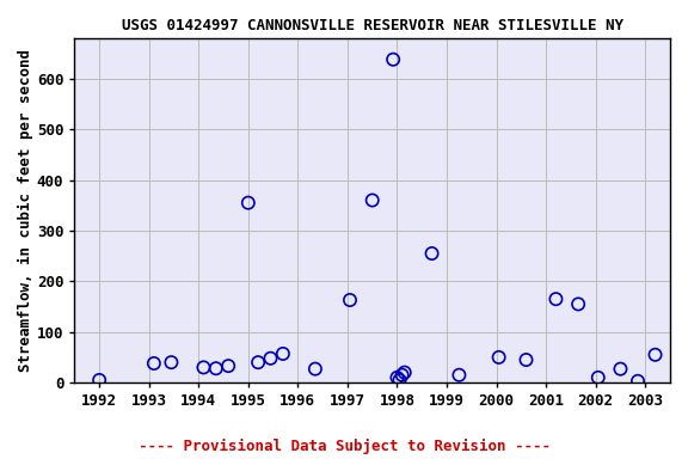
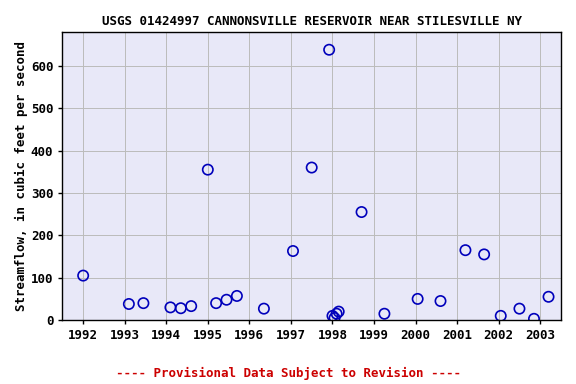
1992: 5 -> 105
